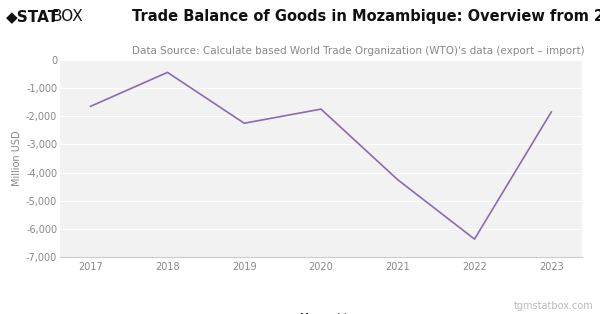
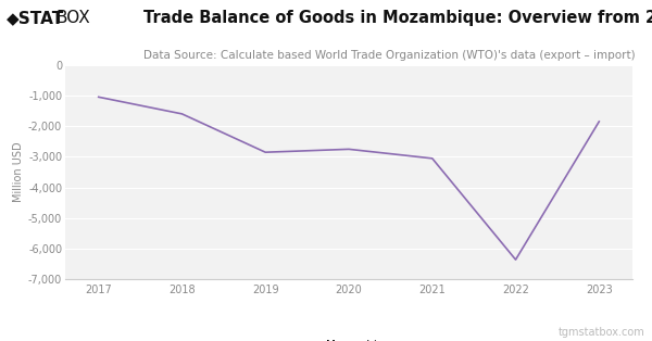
2017: -1,650 -> -1,050
2018: -450 -> -1,600
2019: -2,250 -> -2,850
2020: -1,750 -> -2,750
2021: -4,250 -> -3,050
